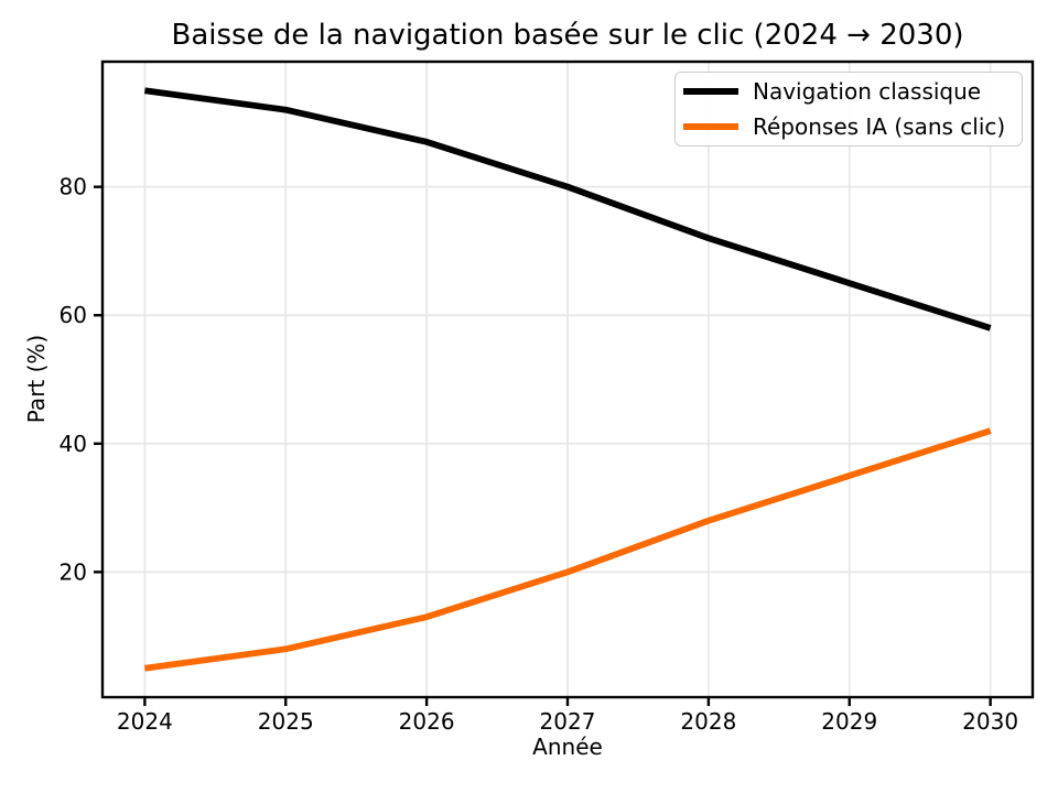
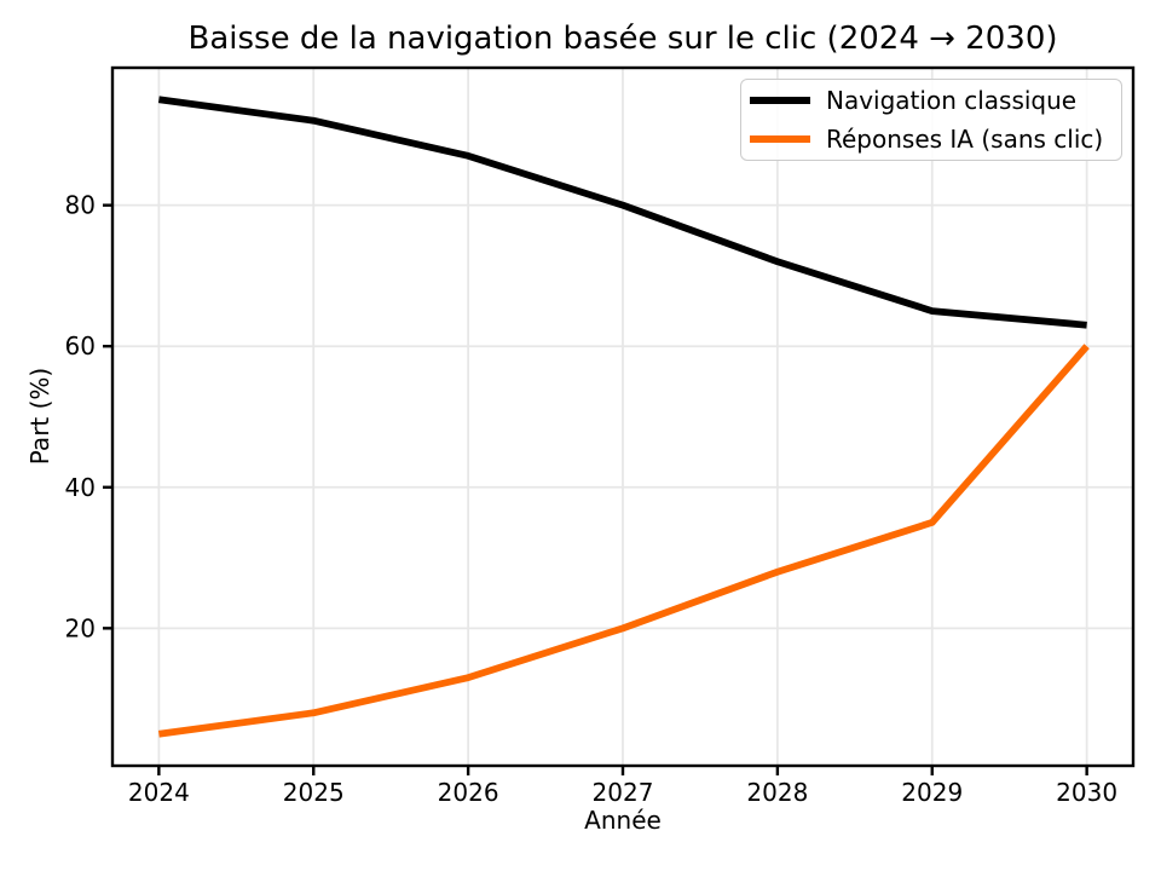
Navigation classique/2030: 58 -> 63
Réponses IA (sans clic)/2030: 42 -> 60
